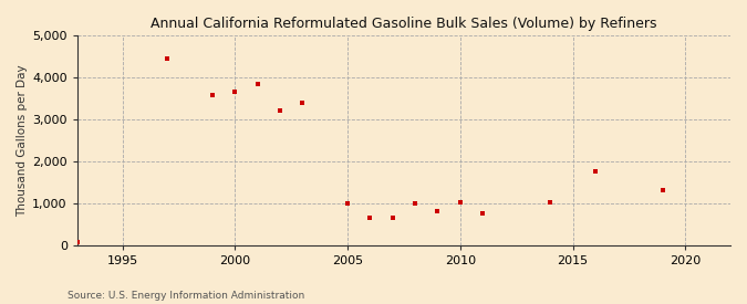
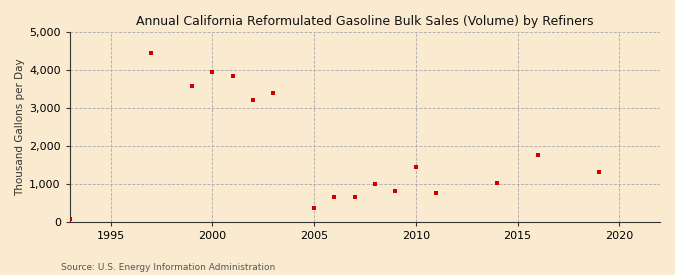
2000: 3,660 -> 3,950
2005: 1,000 -> 350
2010: 1,020 -> 1,450
